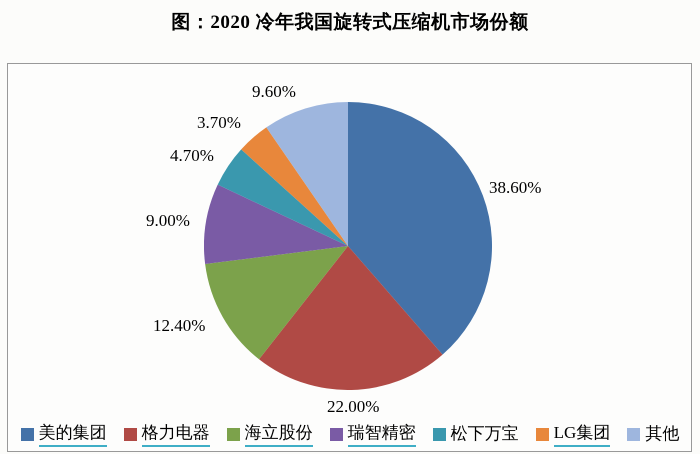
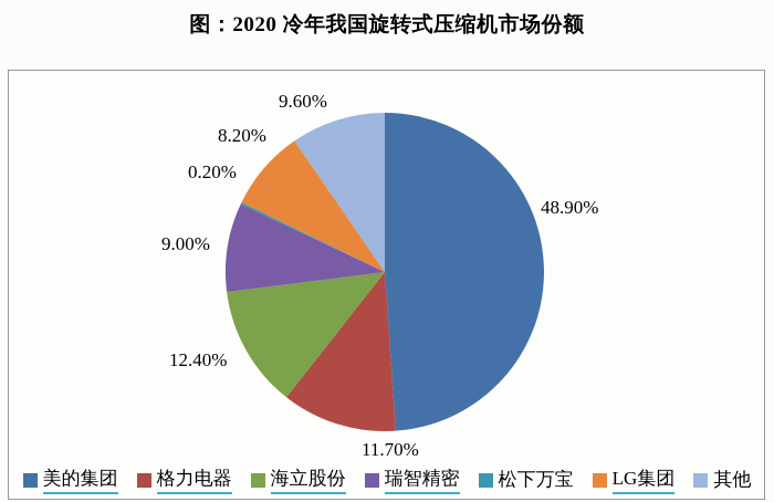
美的集团: 38.60% -> 48.90%
格力电器: 22.00% -> 11.70%
松下万宝: 4.70% -> 0.20%
LG集团: 3.70% -> 8.20%
